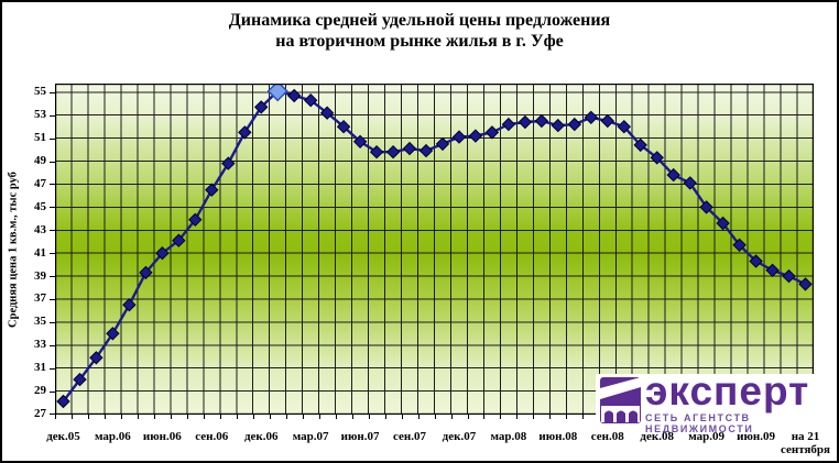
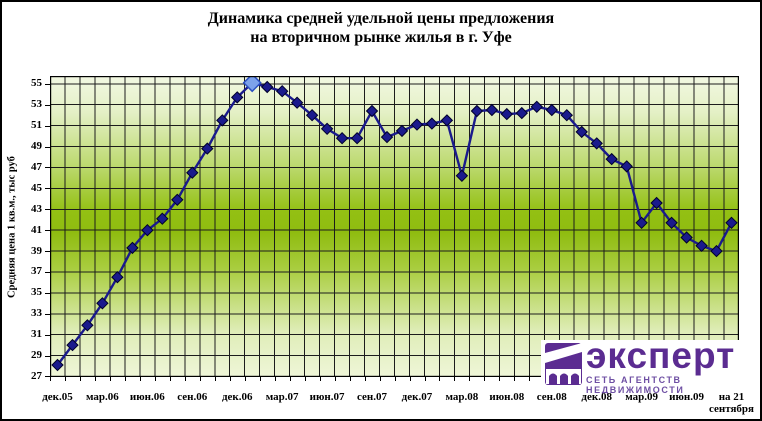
сен.07: 50.1 -> 52.4
мар.08: 52.2 -> 46.2
мар.09: 45.0 -> 41.7
на 21 сентября: 38.3 -> 41.7
